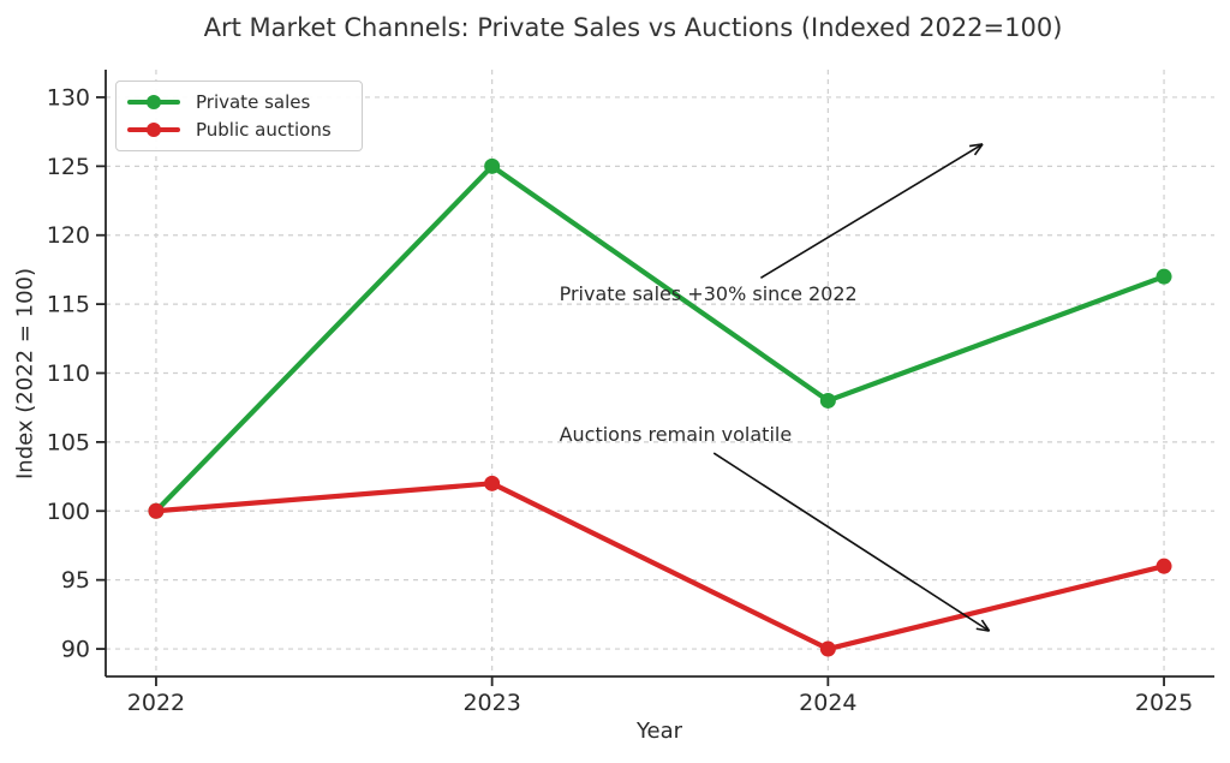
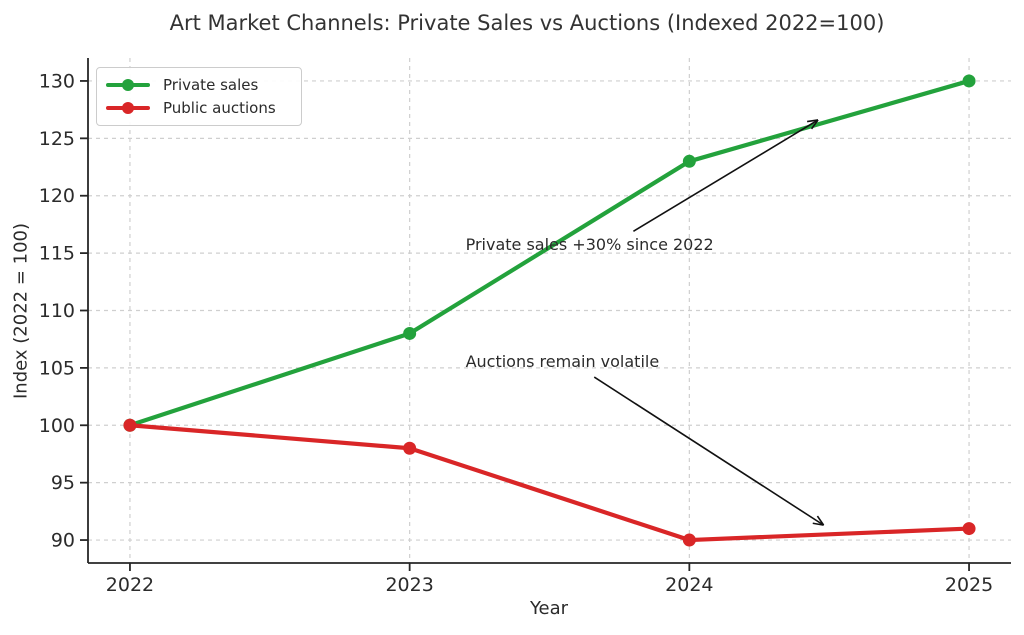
Private sales/2023: 125 -> 108
Public auctions/2023: 102 -> 98
Private sales/2024: 108 -> 123
Private sales/2025: 117 -> 130
Public auctions/2025: 96 -> 91
